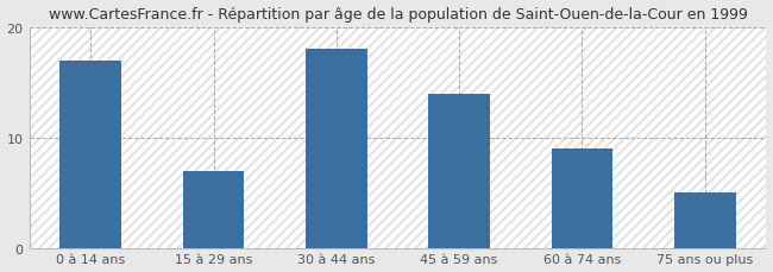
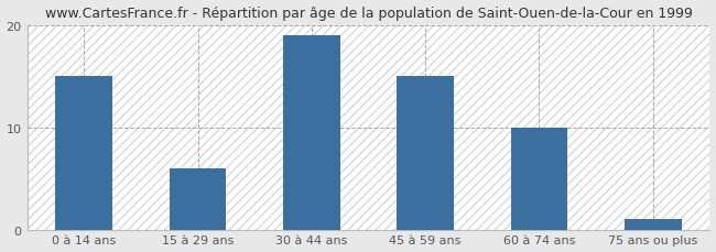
0 à 14 ans: 17 -> 15
15 à 29 ans: 7 -> 6
30 à 44 ans: 18 -> 19
45 à 59 ans: 14 -> 15
60 à 74 ans: 9 -> 10
75 ans ou plus: 5 -> 1
